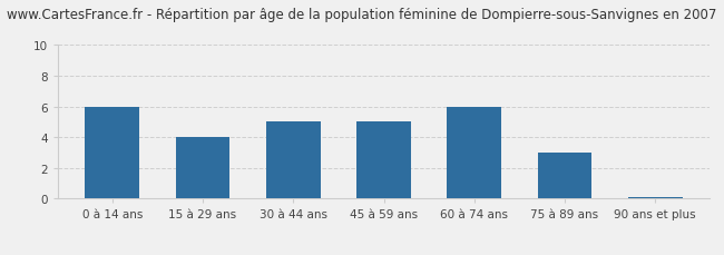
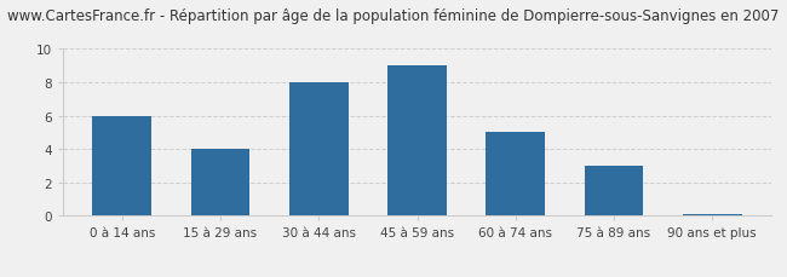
30 à 44 ans: 5.0 -> 8.0
45 à 59 ans: 5.0 -> 9.0
60 à 74 ans: 6.0 -> 5.0
